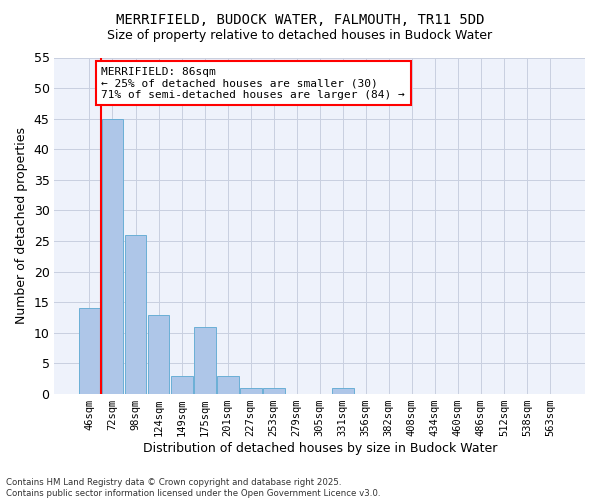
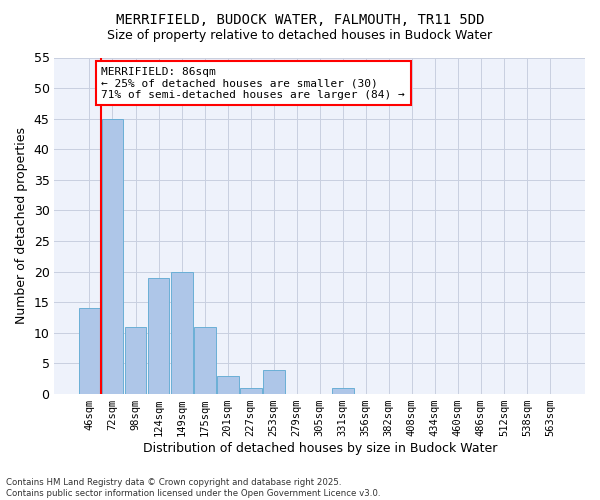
98sqm: 26 -> 11
124sqm: 13 -> 19
149sqm: 3 -> 20
253sqm: 1 -> 4
